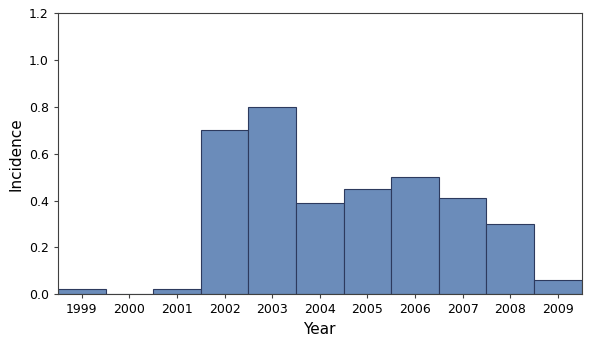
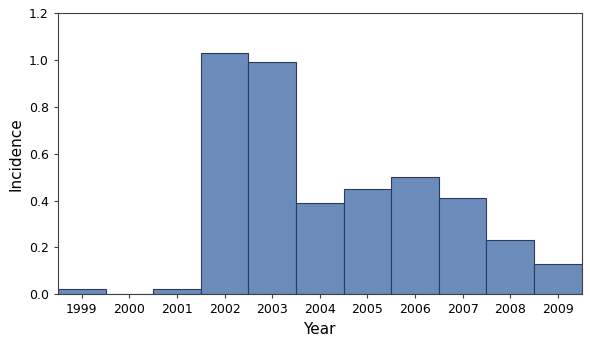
2002: 0.70 -> 1.03
2003: 0.80 -> 0.99
2008: 0.30 -> 0.23
2009: 0.06 -> 0.13
